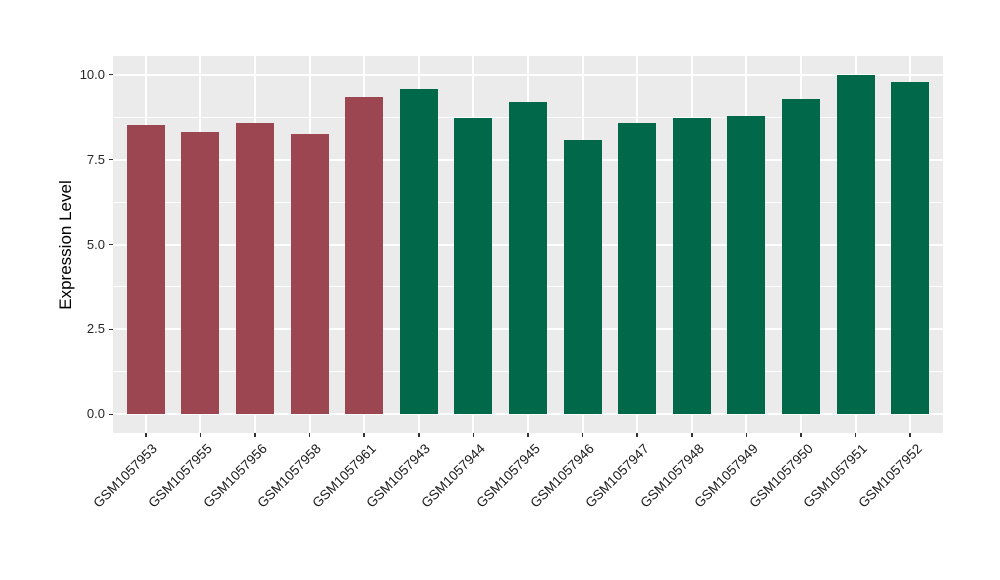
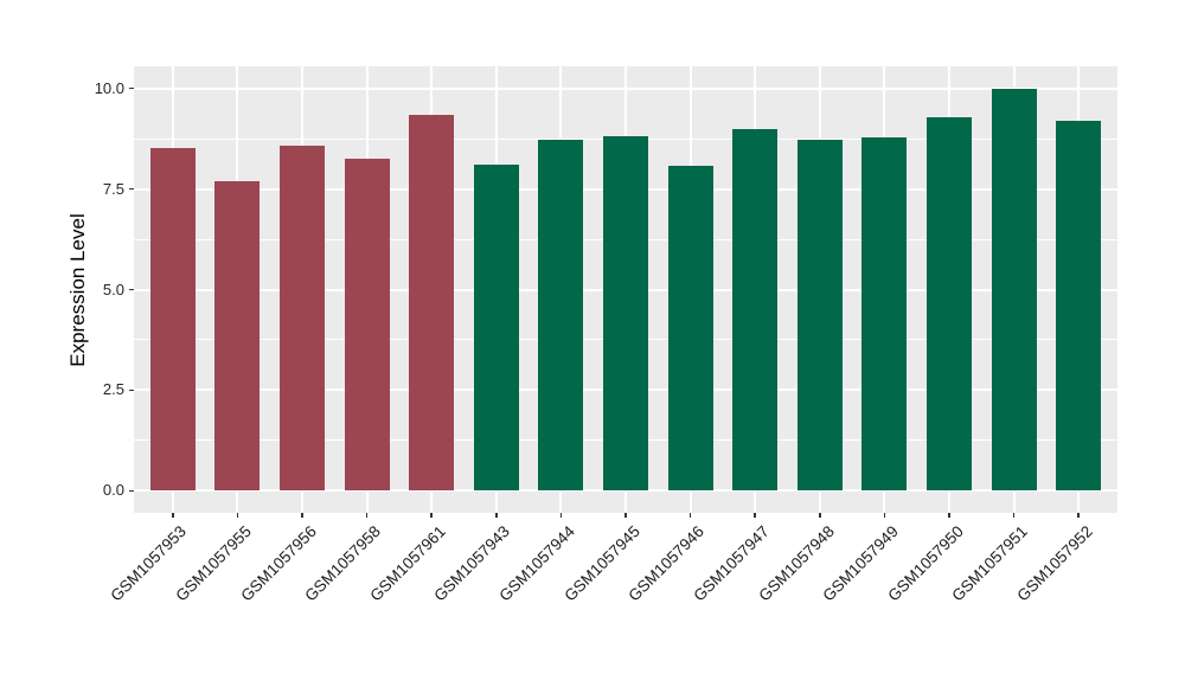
GSM1057955: 8.3 -> 7.7
GSM1057943: 9.6 -> 8.1
GSM1057945: 9.2 -> 8.8
GSM1057947: 8.6 -> 9.0
GSM1057952: 9.8 -> 9.2
